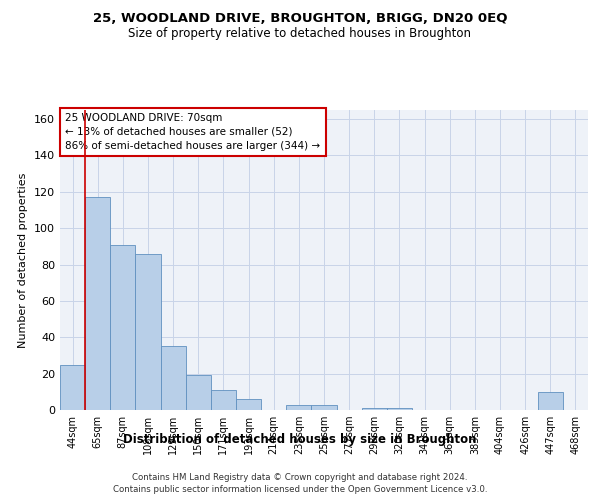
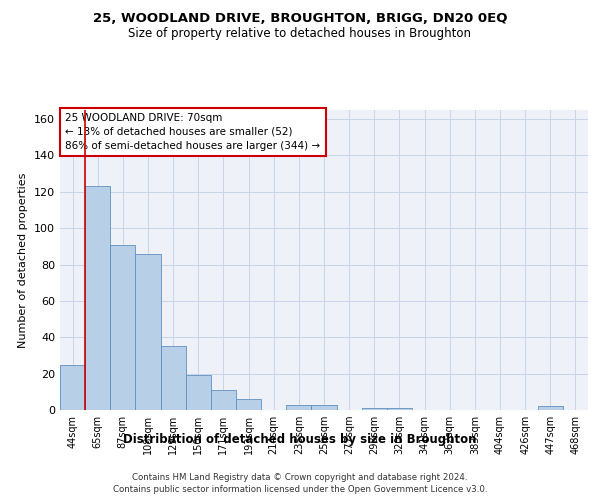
65sqm: 117 -> 123
447sqm: 10 -> 2
